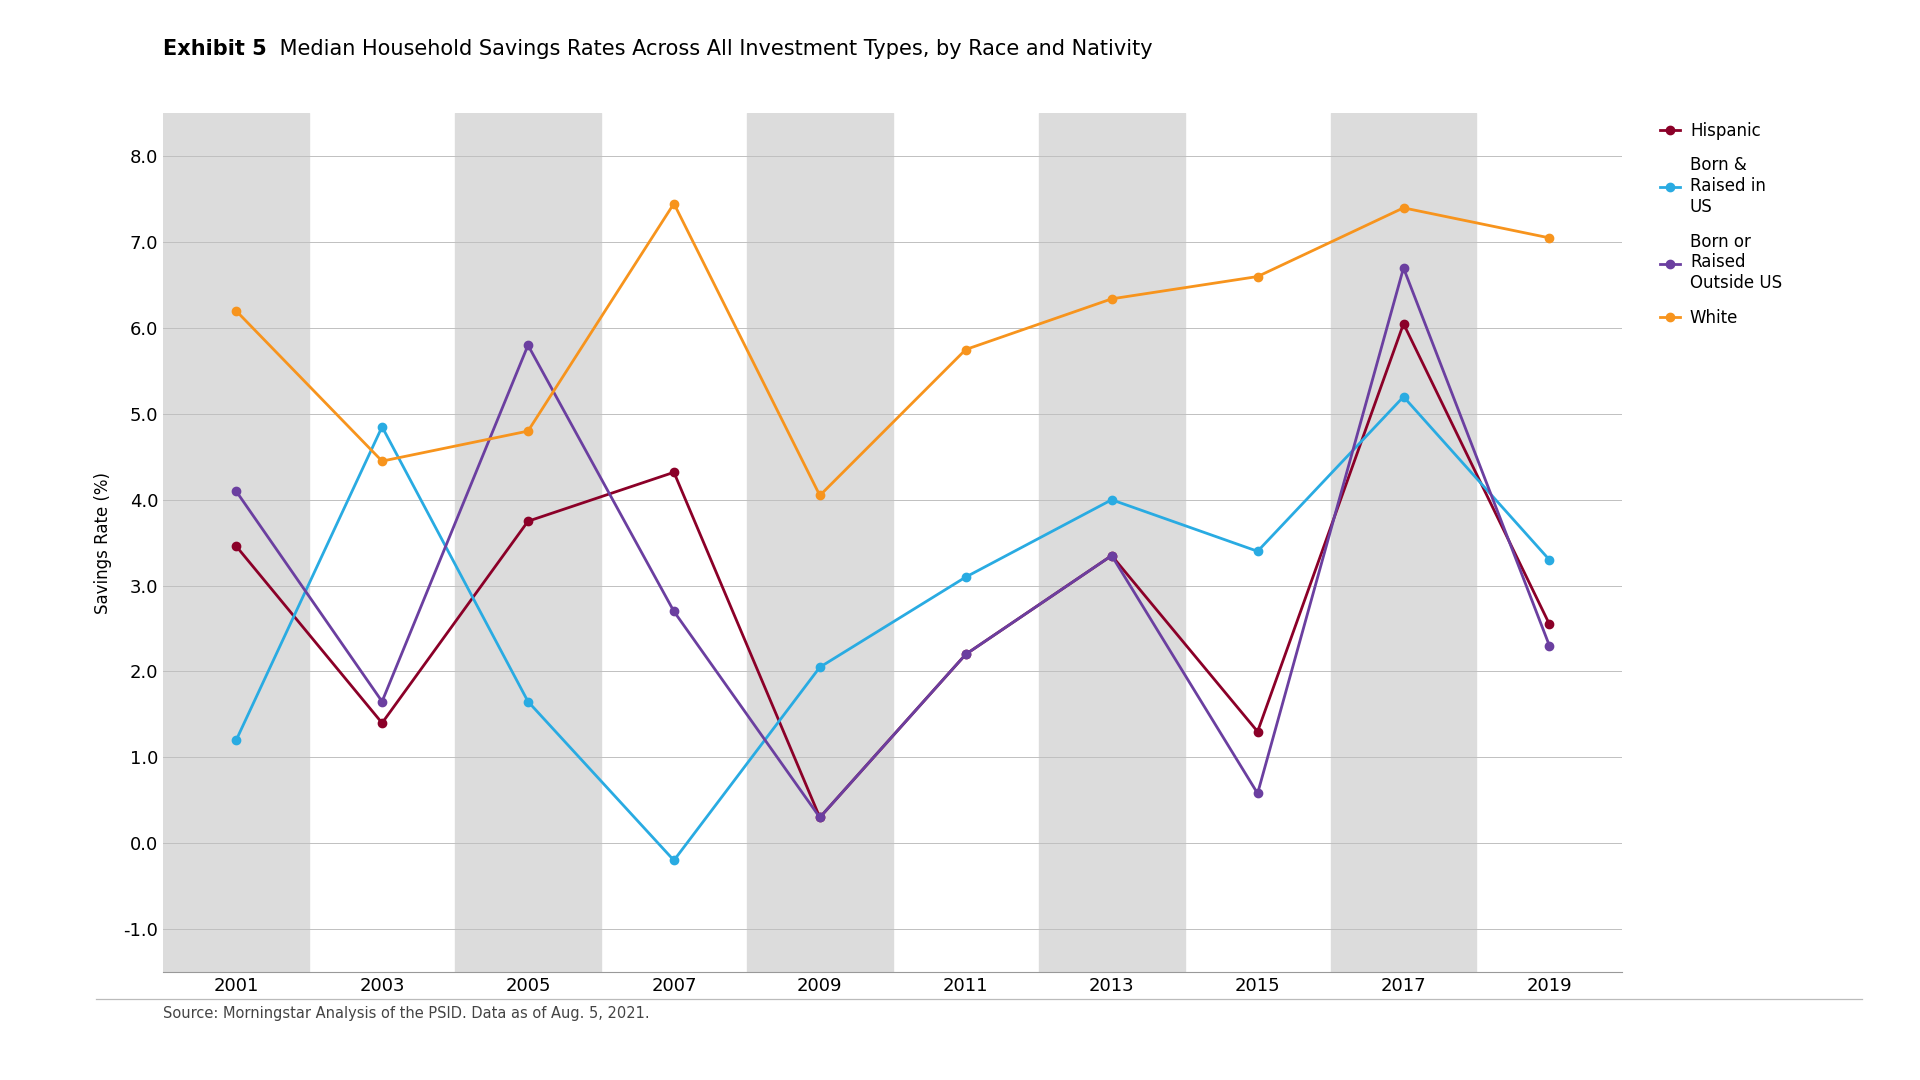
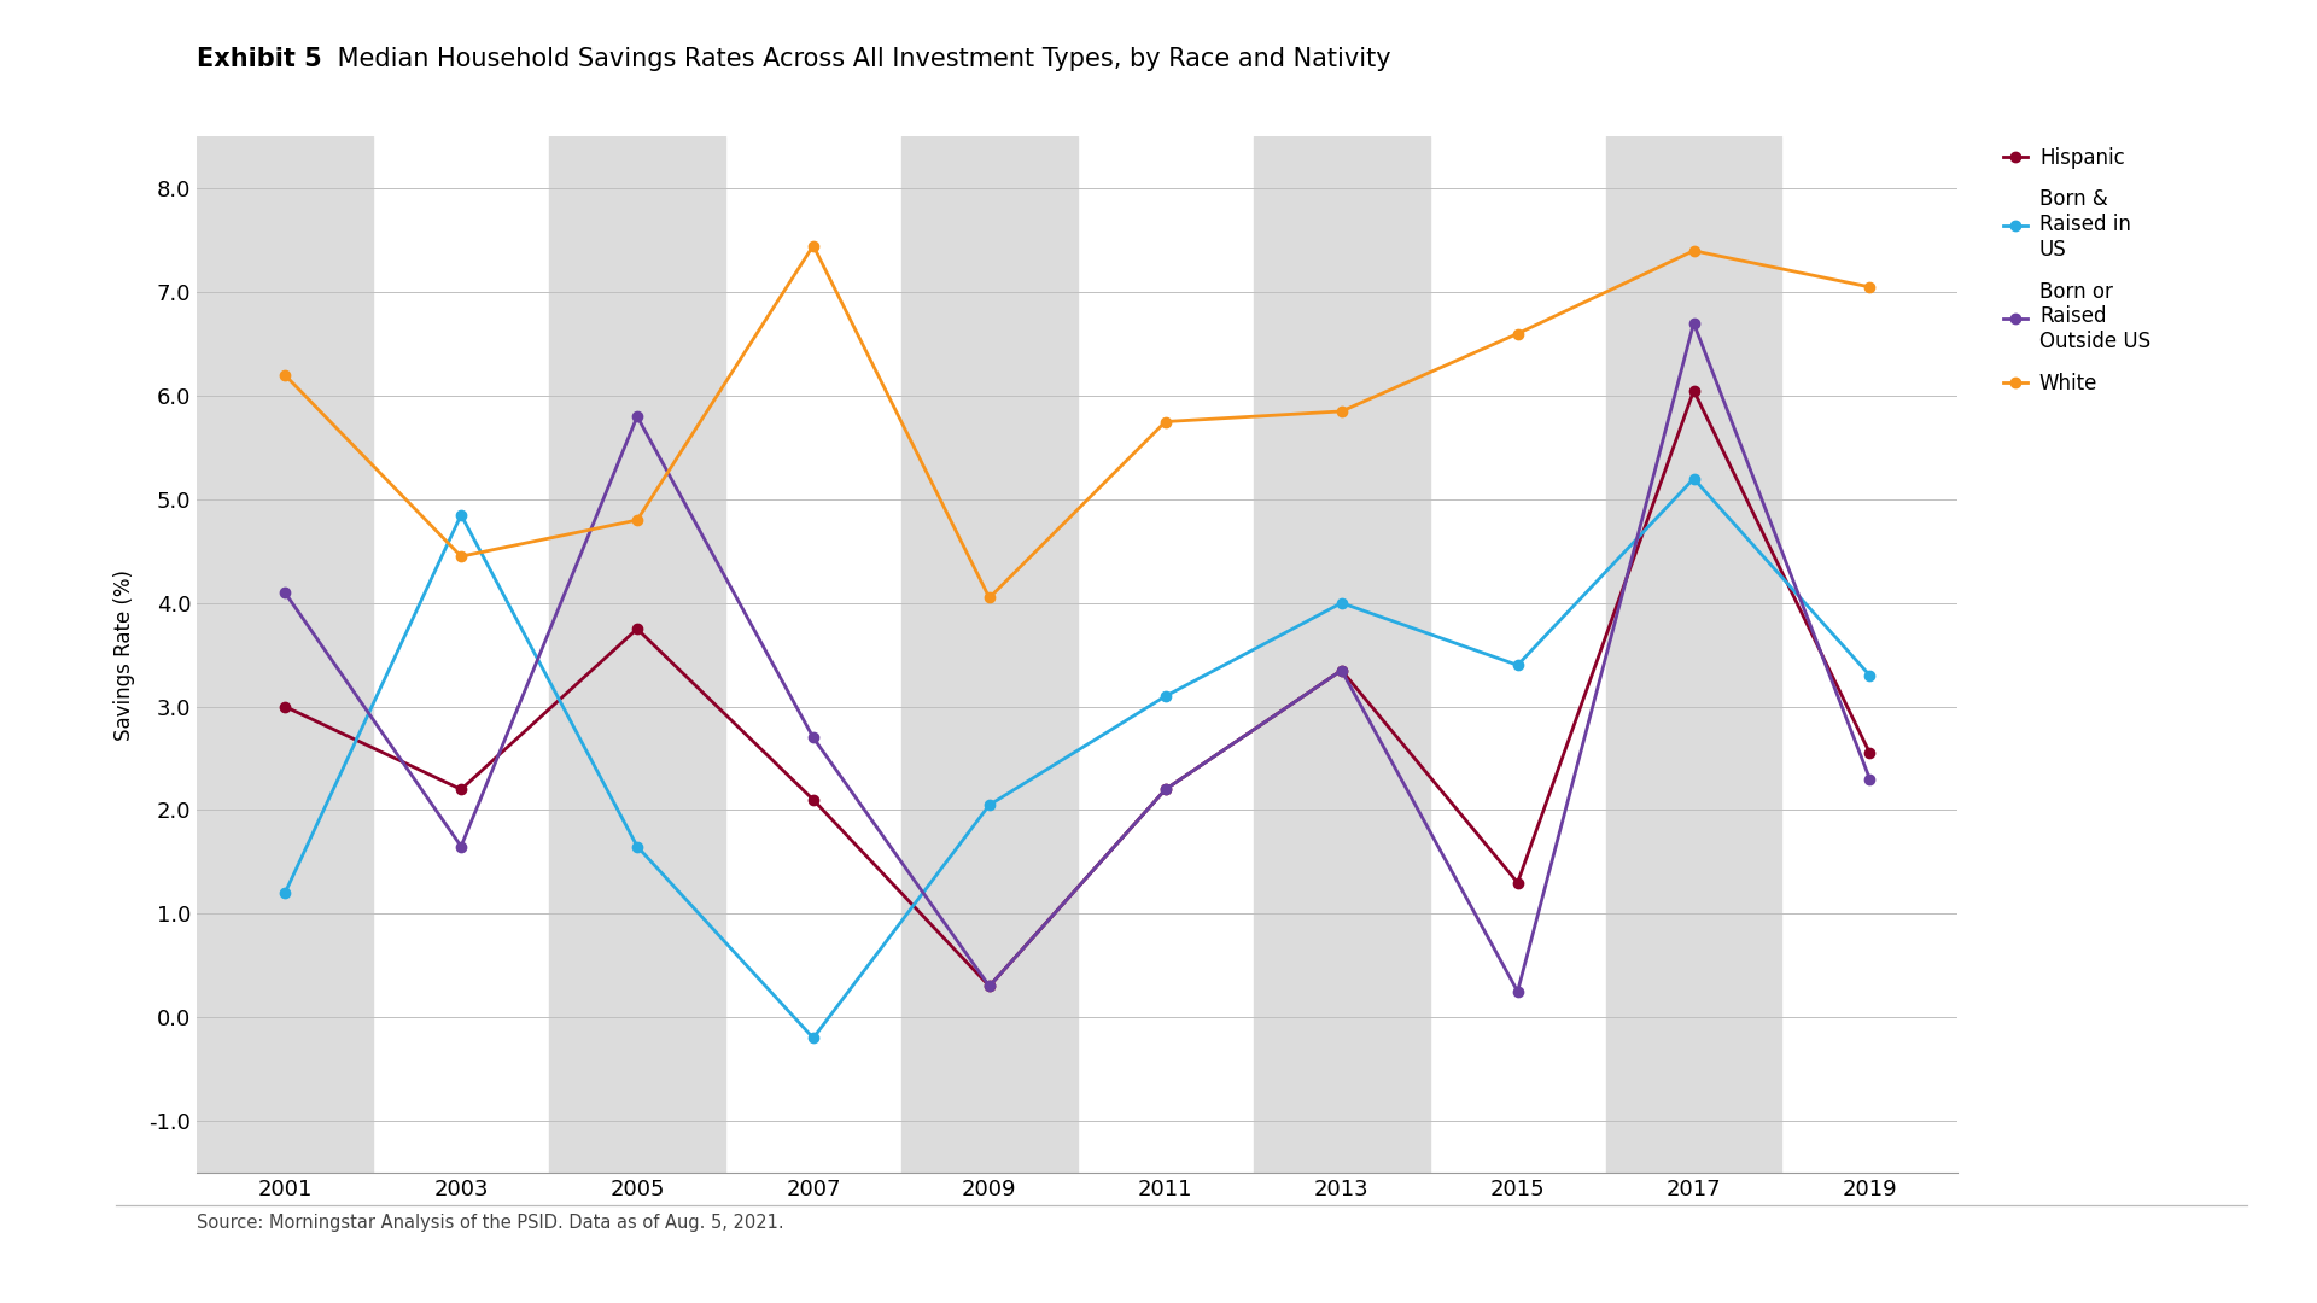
Hispanic/2001: 3.46 -> 3.00
Hispanic/2003: 1.40 -> 2.20
Hispanic/2007: 4.32 -> 2.10
White/2013: 6.34 -> 5.85
Born or Raised Outside US/2015: 0.58 -> 0.25
